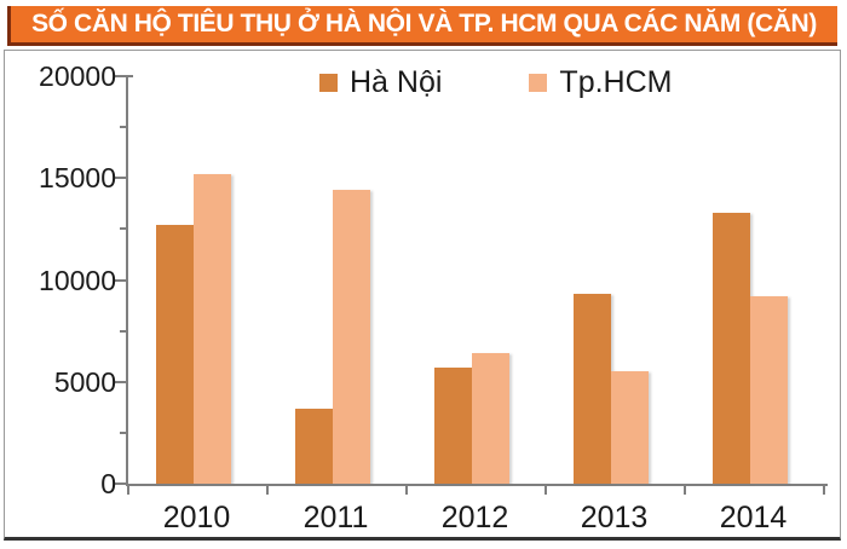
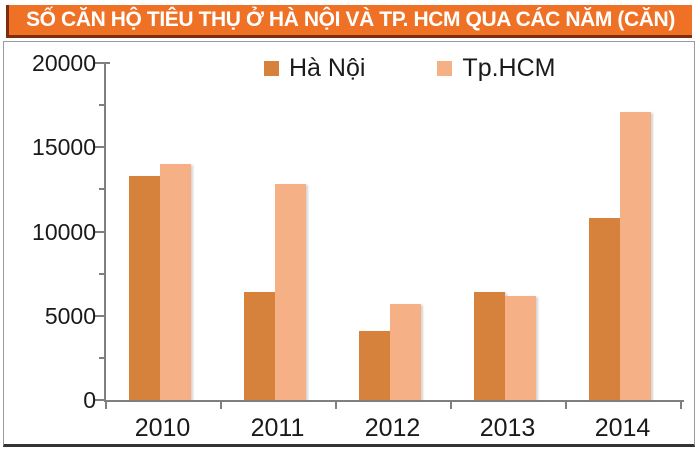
Hà Nội/2010: 12700 -> 13300
Tp.HCM/2010: 15200 -> 14000
Hà Nội/2011: 3700 -> 6400
Tp.HCM/2011: 14400 -> 12800
Hà Nội/2012: 5700 -> 4100
Tp.HCM/2012: 6400 -> 5700
Hà Nội/2013: 9300 -> 6400
Tp.HCM/2013: 5500 -> 6200
Hà Nội/2014: 13300 -> 10800
Tp.HCM/2014: 9200 -> 17100
